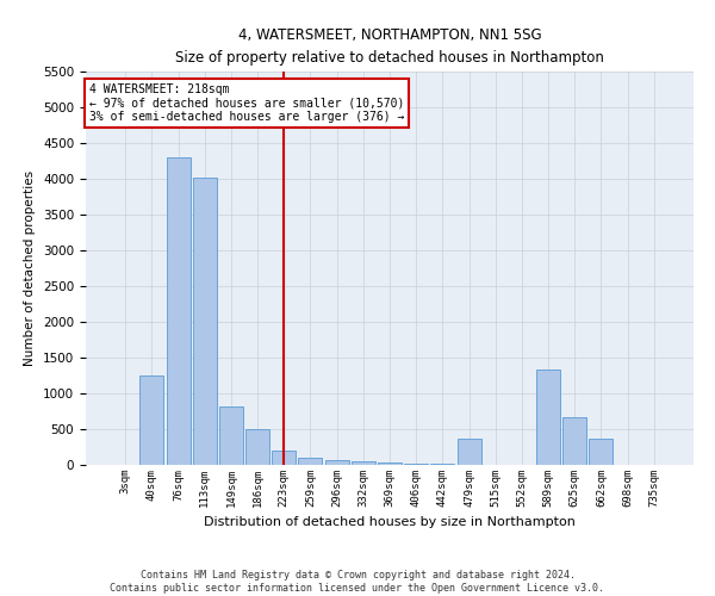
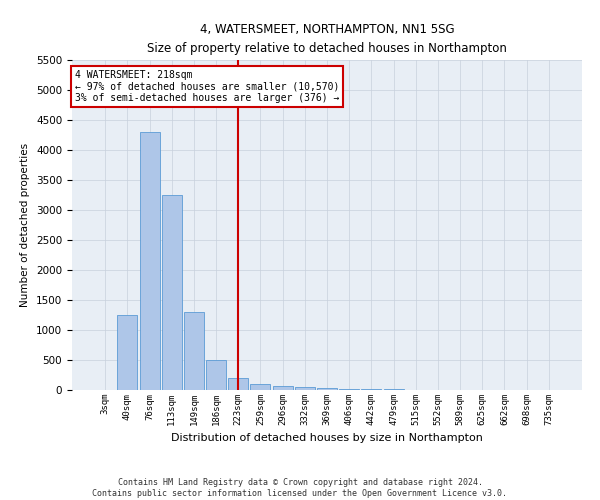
113sqm: 4020 -> 3250
149sqm: 820 -> 1300
479sqm: 360 -> 10
589sqm: 1340 -> 0
625sqm: 660 -> 0
662sqm: 360 -> 0
